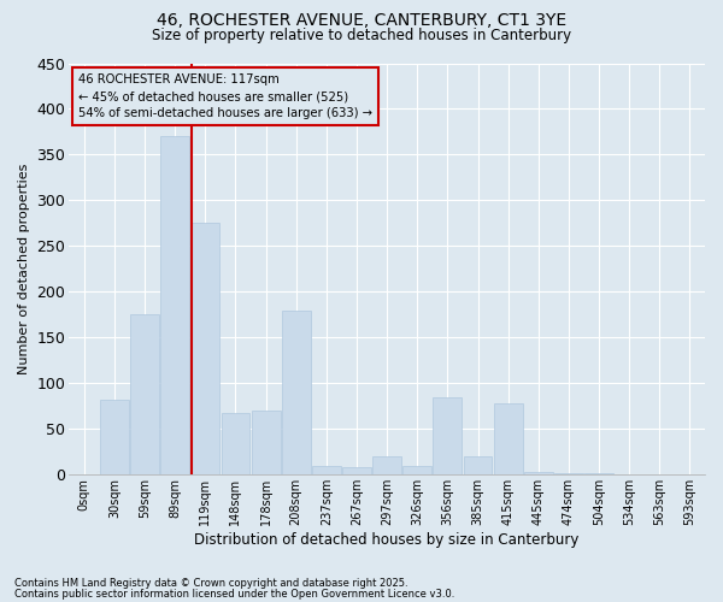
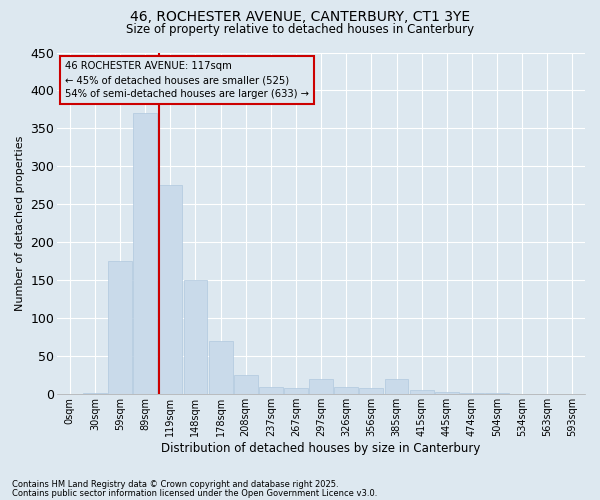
30sqm: 82 -> 2
148sqm: 68 -> 150
208sqm: 180 -> 25
356sqm: 84 -> 8
415sqm: 78 -> 5
